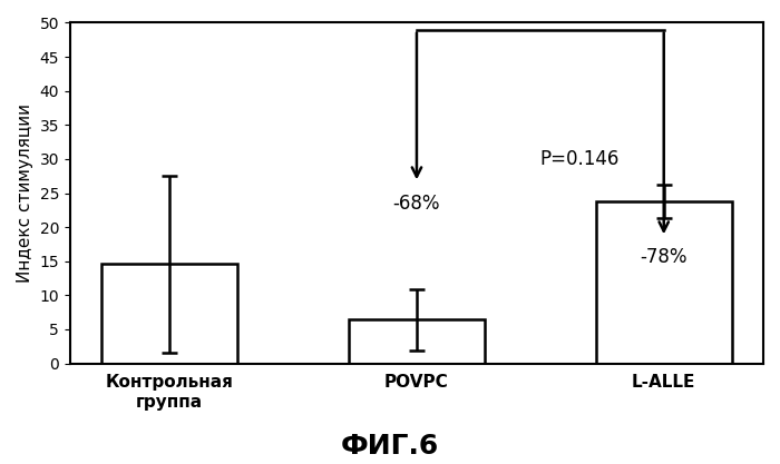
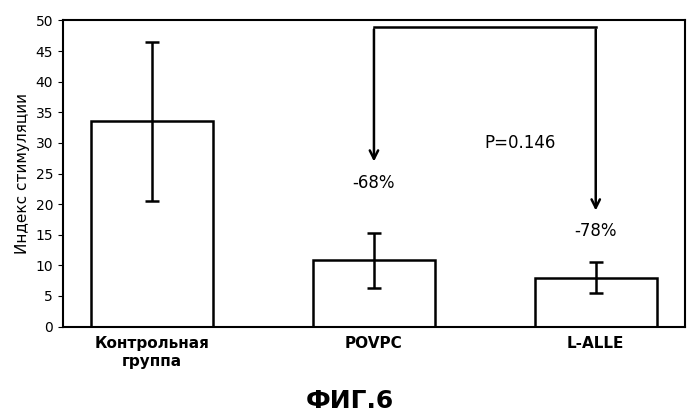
Контрольная группа: 14.6 -> 33.5
POVPC: 6.4 -> 10.8
L-ALLE: 23.8 -> 8.0
